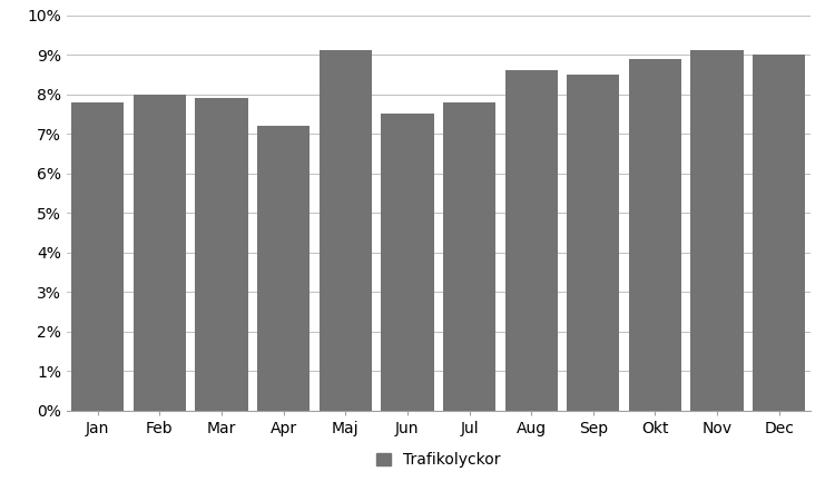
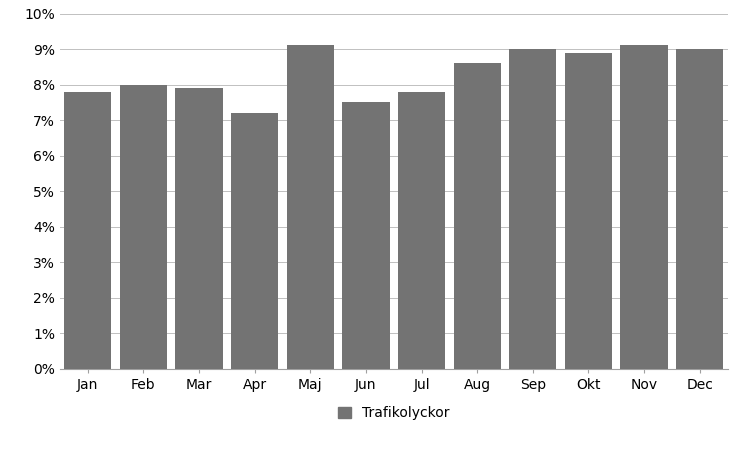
Sep: 8.5% -> 9.0%
